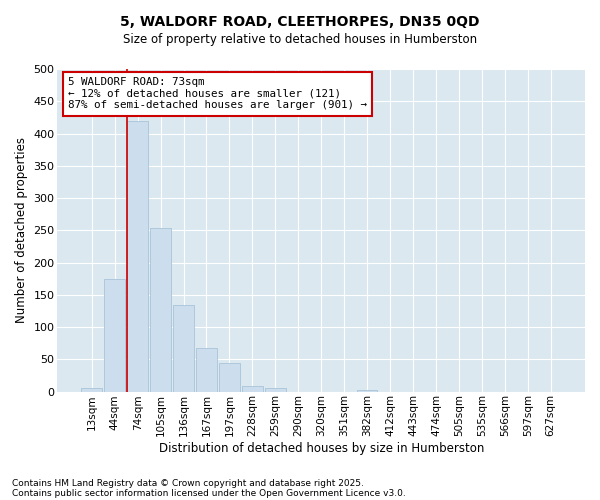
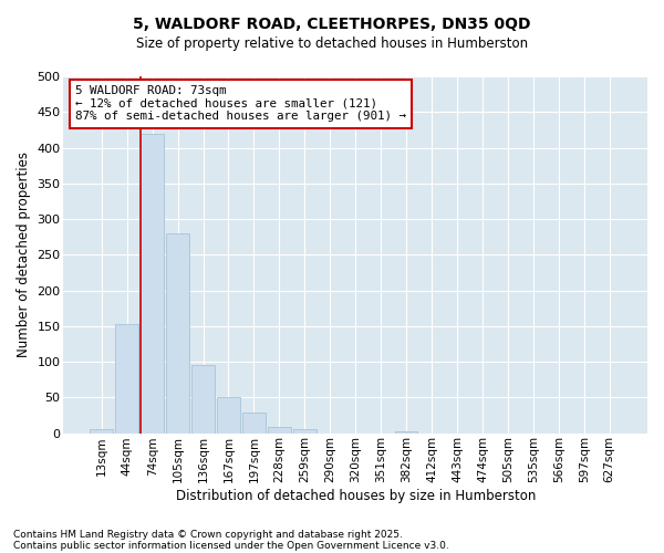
44sqm: 174 -> 152
105sqm: 254 -> 280
136sqm: 134 -> 95
167sqm: 68 -> 50
197sqm: 44 -> 28
